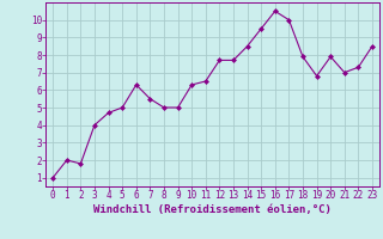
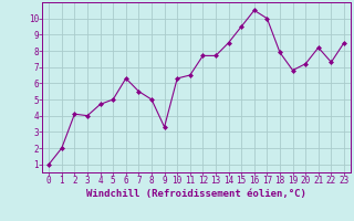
2: 1.8 -> 4.1
9: 5.0 -> 3.3
20: 7.9 -> 7.2
21: 7.0 -> 8.2
